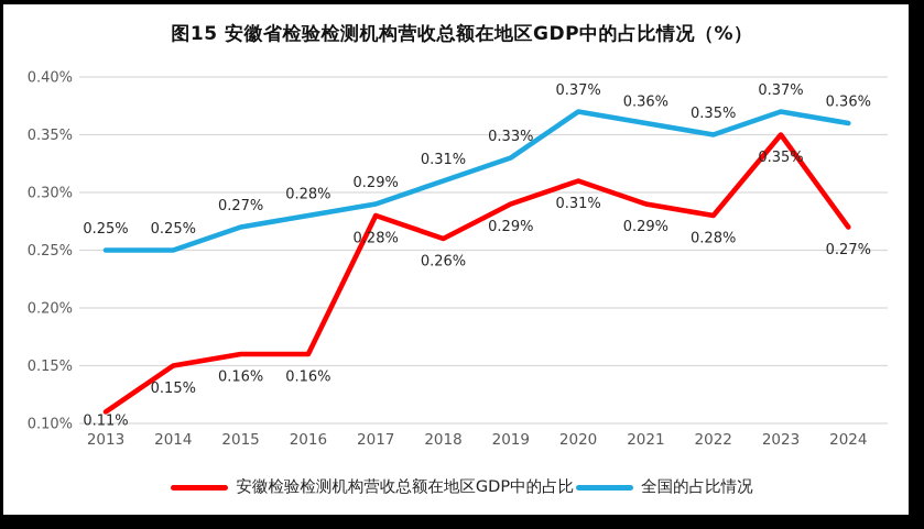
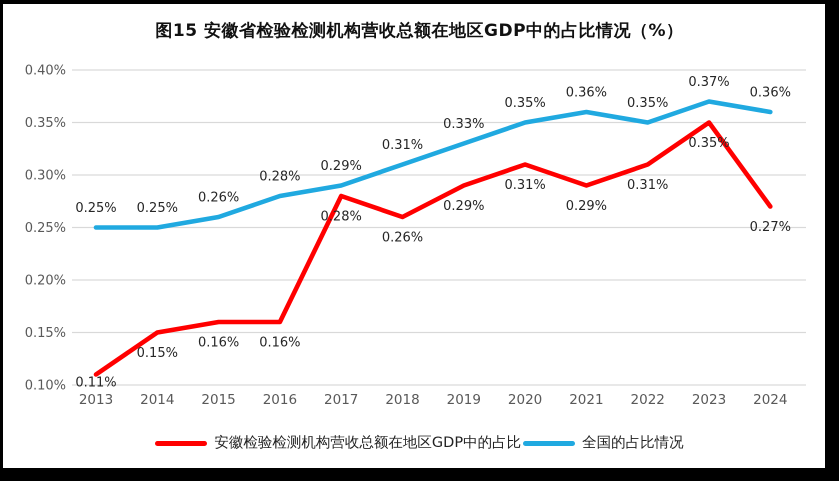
全国的占比情况/2015: 0.27% -> 0.26%
全国的占比情况/2020: 0.37% -> 0.35%
安徽检验检测机构营收总额在地区GDP中的占比/2022: 0.28% -> 0.31%
